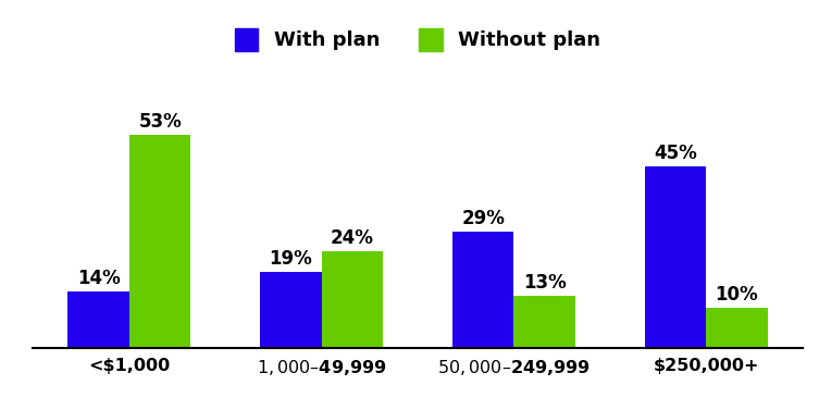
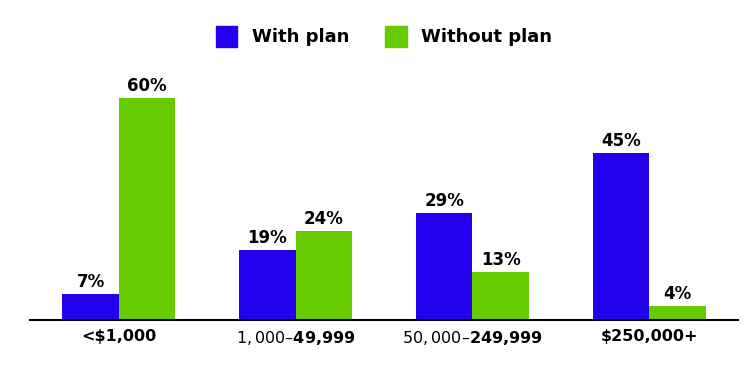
With plan/<$1,000: 14% -> 7%
Without plan/<$1,000: 53% -> 60%
Without plan/$250,000+: 10% -> 4%
